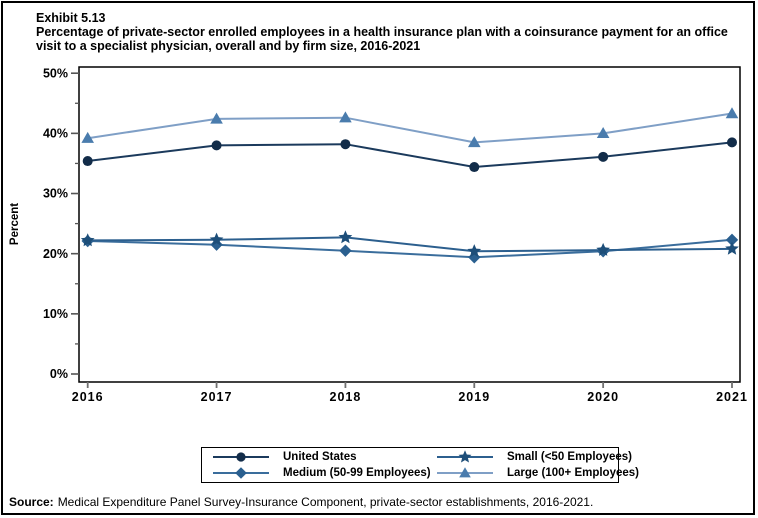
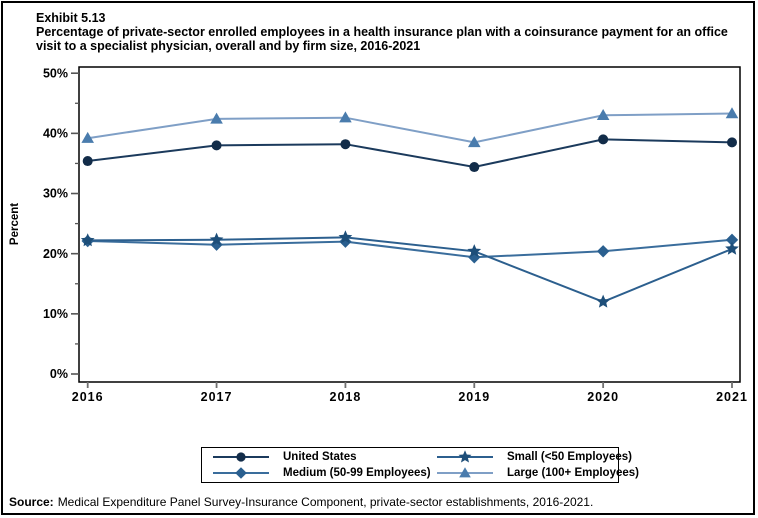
Medium (50-99 Employees)/2018: 20% -> 22%
United States/2020: 36% -> 39%
Small (<50 Employees)/2020: 21% -> 12%
Large (100+ Employees)/2020: 40% -> 43%
